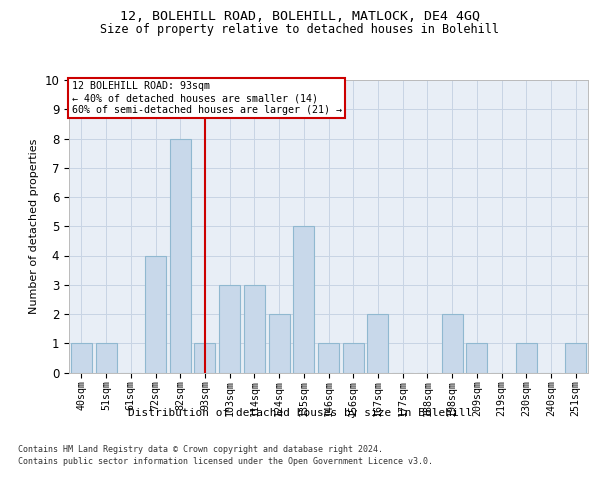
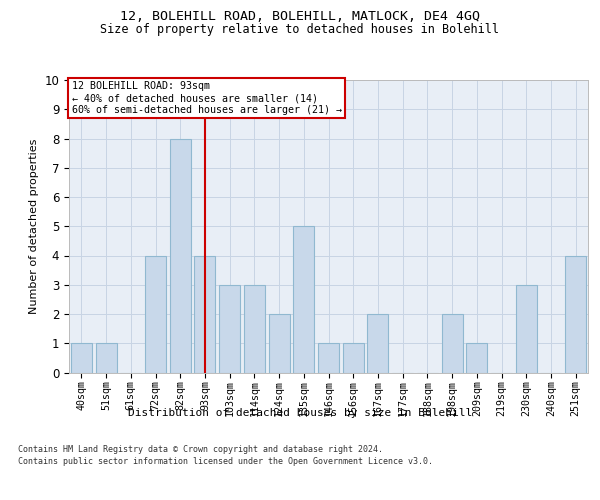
93sqm: 1 -> 4
230sqm: 1 -> 3
251sqm: 1 -> 4
